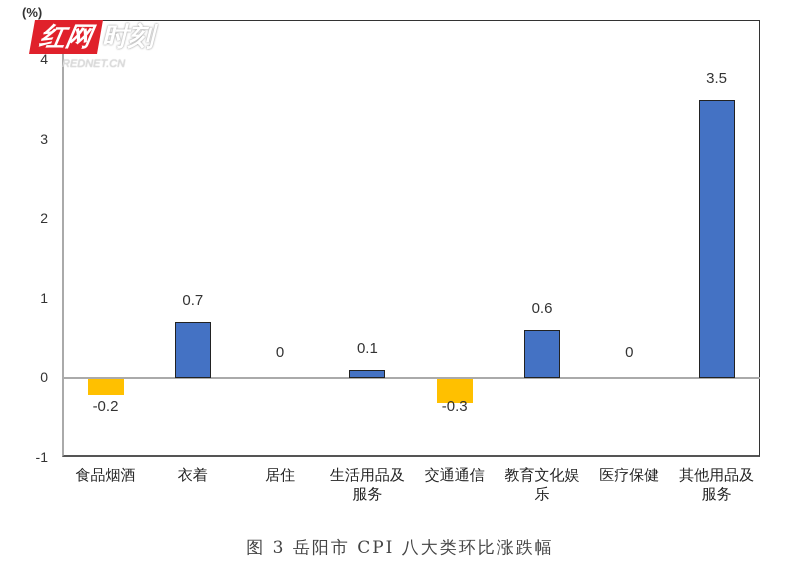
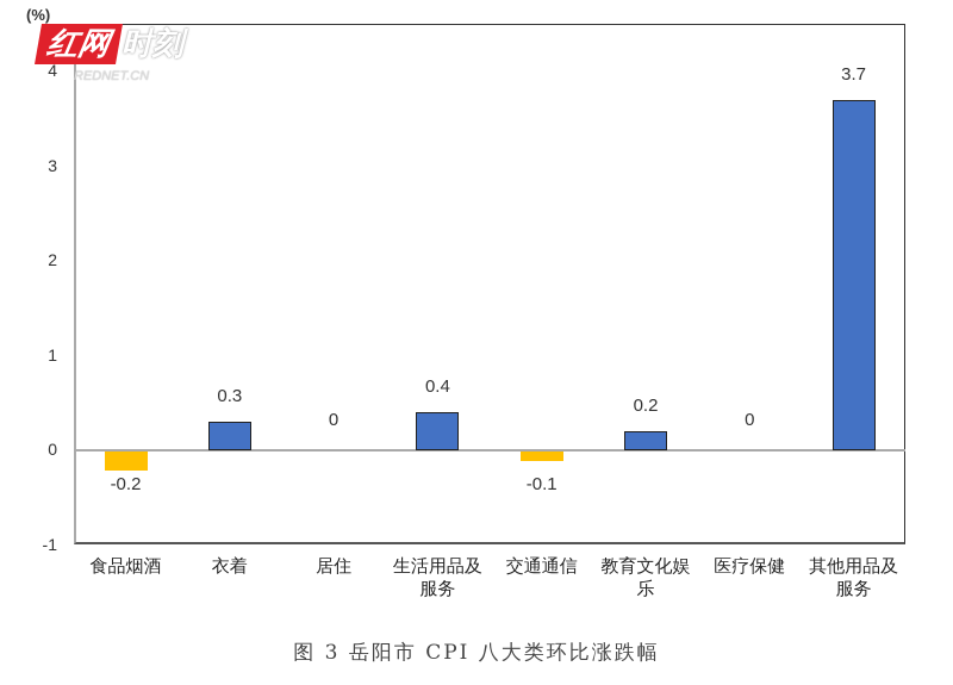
衣着: 0.7 -> 0.3
生活用品及服务: 0.1 -> 0.4
交通通信: -0.3 -> -0.1
教育文化娱乐: 0.6 -> 0.2
其他用品及服务: 3.5 -> 3.7
